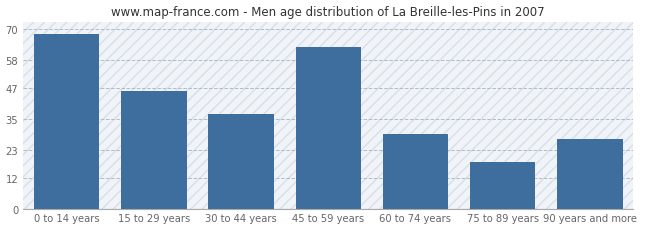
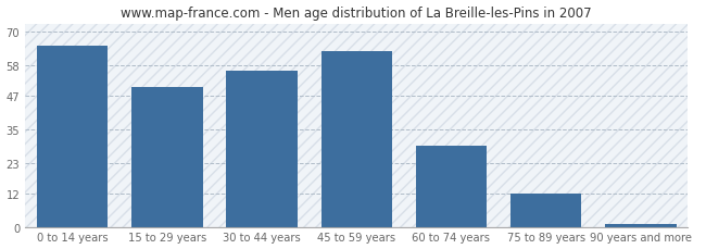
0 to 14 years: 68 -> 65
15 to 29 years: 46 -> 50
30 to 44 years: 37 -> 56
75 to 89 years: 18 -> 12
90 years and more: 27 -> 1
